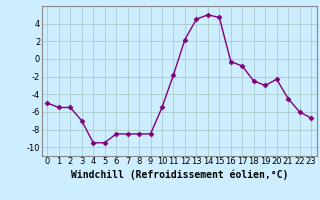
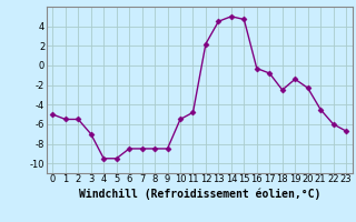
11: -1.8 -> -4.8
19: -3.0 -> -1.4
